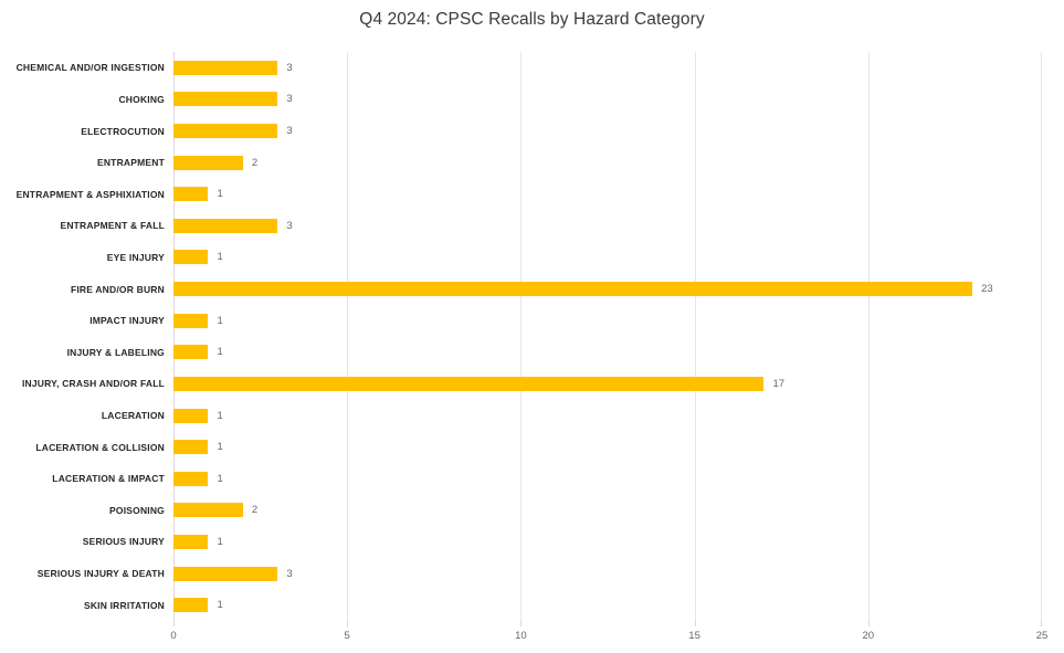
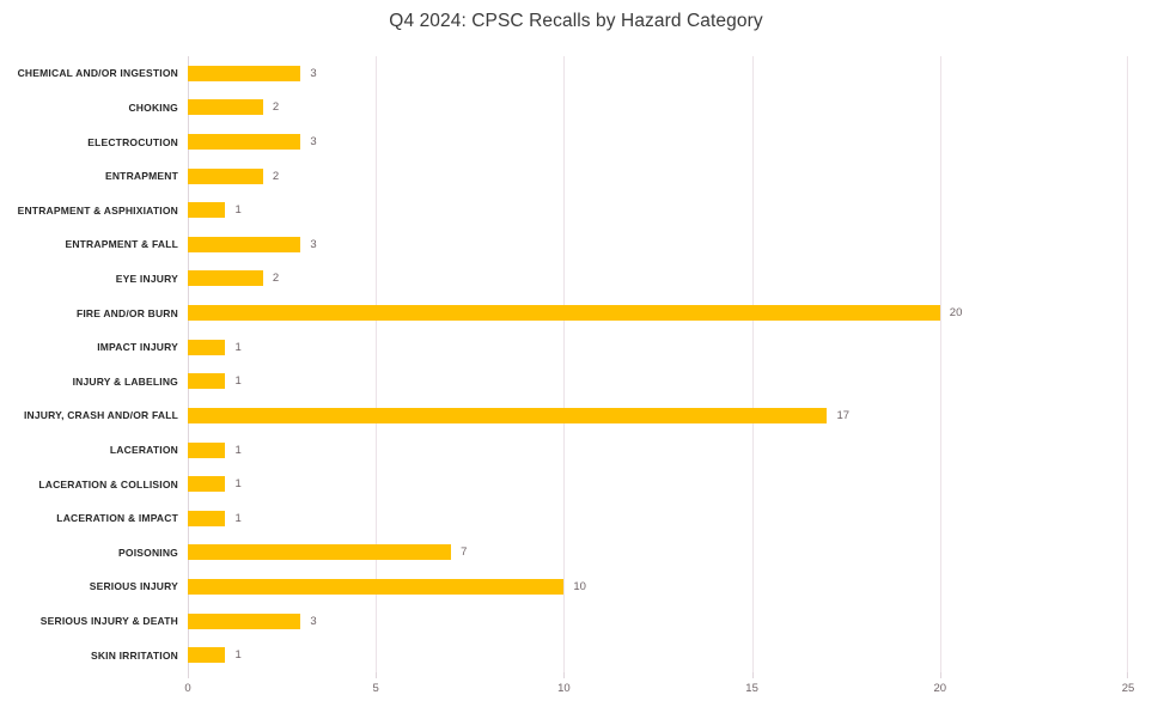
CHOKING: 3 -> 2
EYE INJURY: 1 -> 2
FIRE AND/OR BURN: 23 -> 20
POISONING: 2 -> 7
SERIOUS INJURY: 1 -> 10
